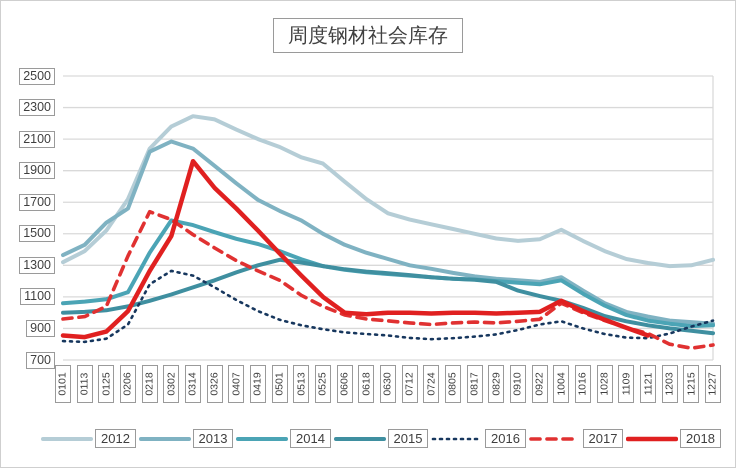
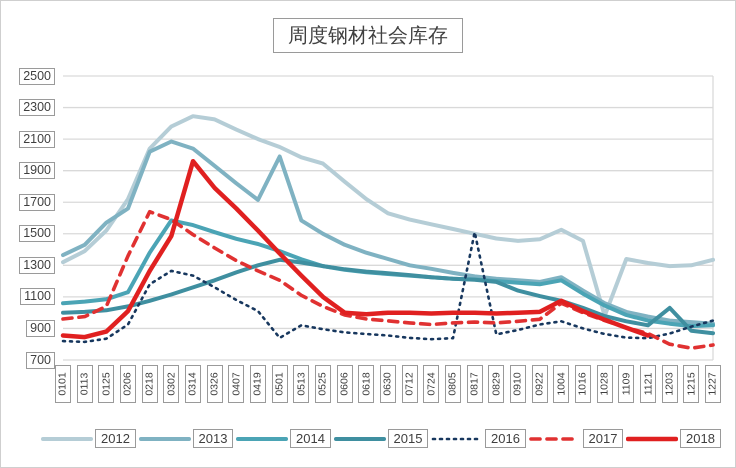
2013/0501: 1640 -> 1990
2016/0501: 960 -> 840
2016/0817: 850 -> 1510
2012/1028: 1390 -> 980
2015/1203: 900 -> 1030
